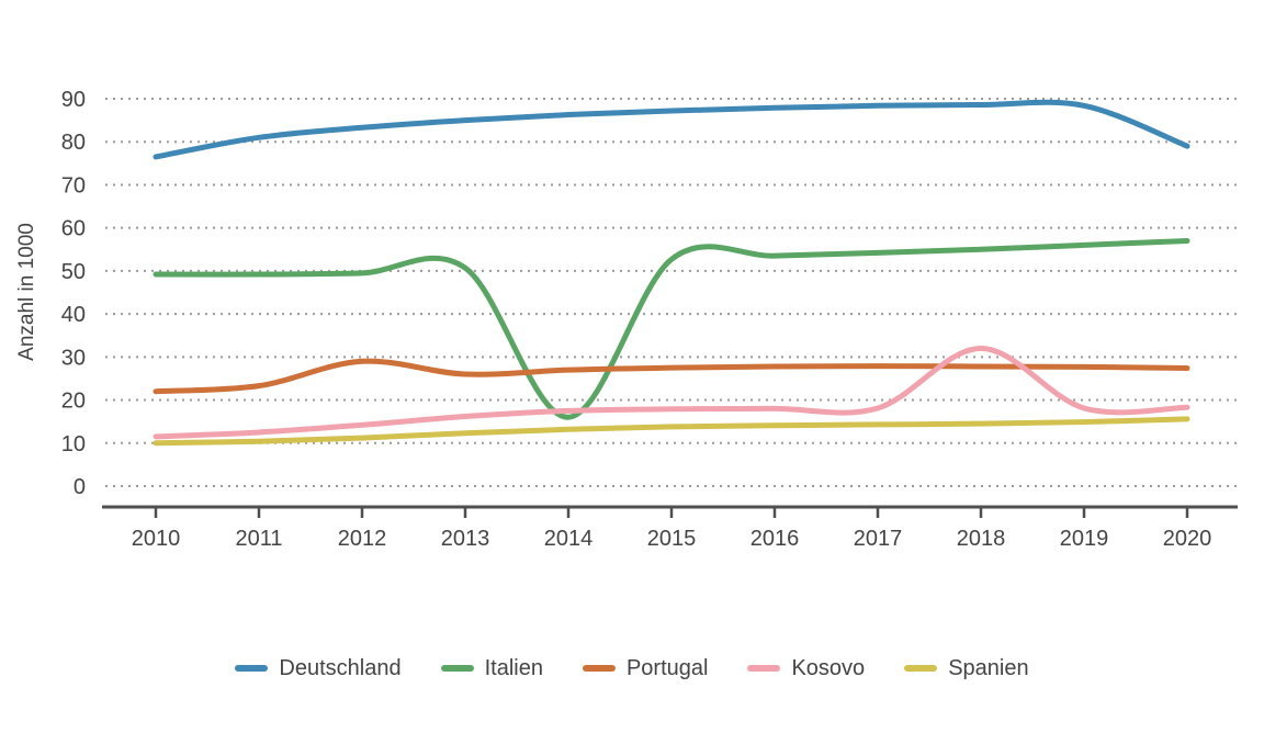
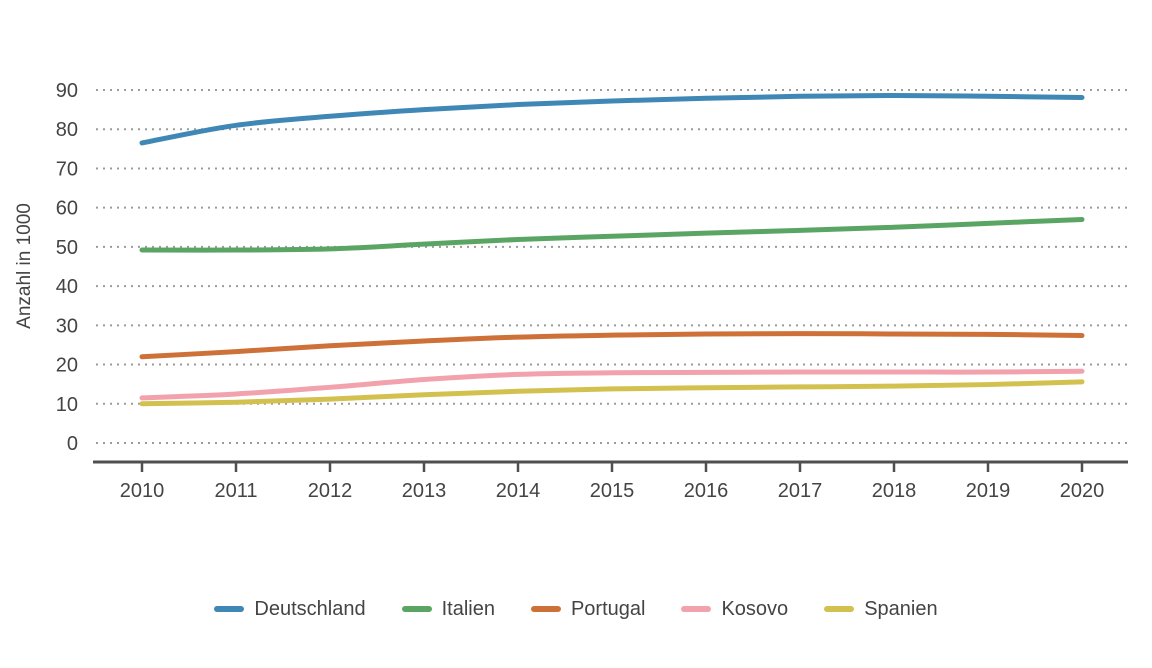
Portugal/2012: 29 -> 25
Italien/2014: 16 -> 52
Kosovo/2018: 32 -> 18
Deutschland/2020: 79 -> 88
